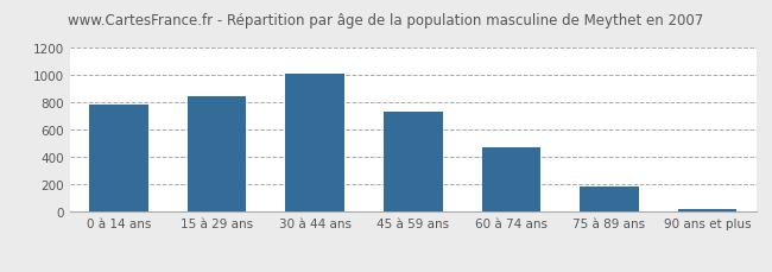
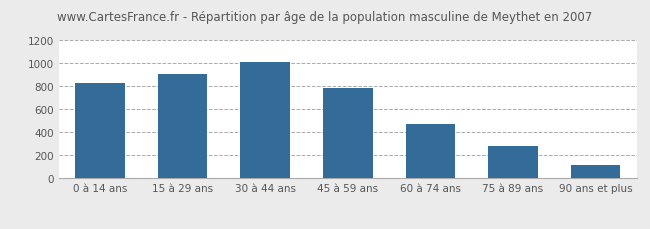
0 à 14 ans: 780 -> 830
15 à 29 ans: 840 -> 910
45 à 59 ans: 740 -> 790
75 à 89 ans: 190 -> 280
90 ans et plus: 20 -> 120
